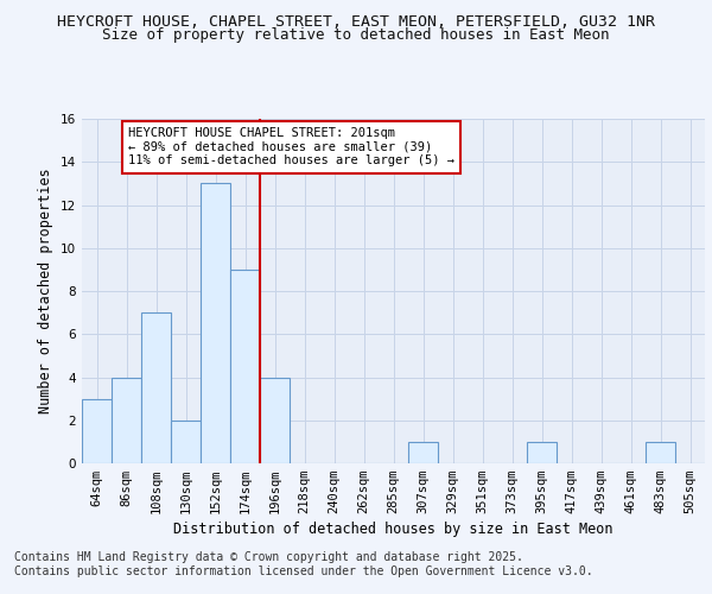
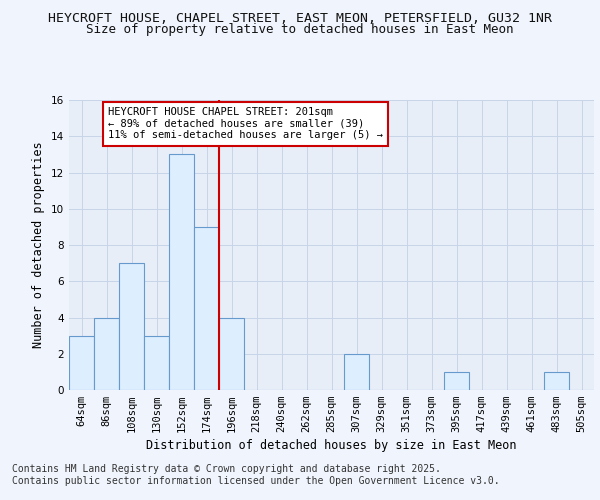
130sqm: 2 -> 3
307sqm: 1 -> 2
